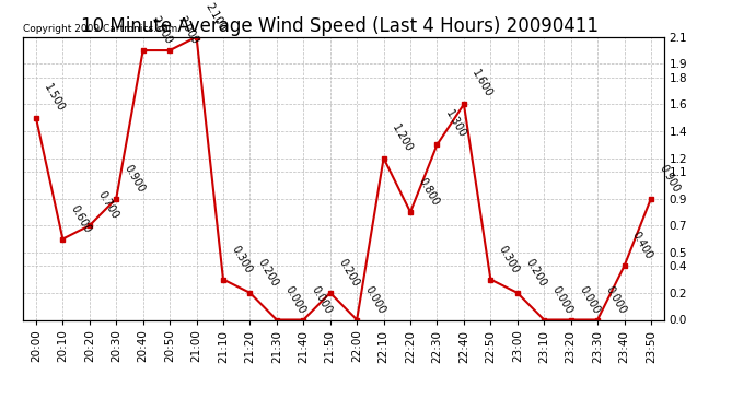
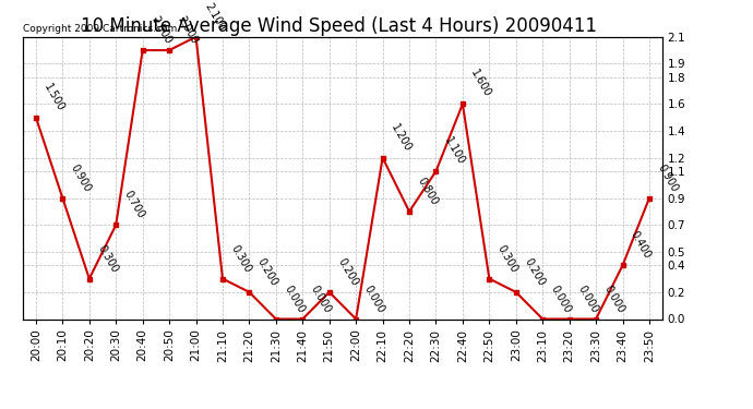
20:10: 0.600 -> 0.900
20:20: 0.700 -> 0.300
20:30: 0.900 -> 0.700
22:30: 1.300 -> 1.100
